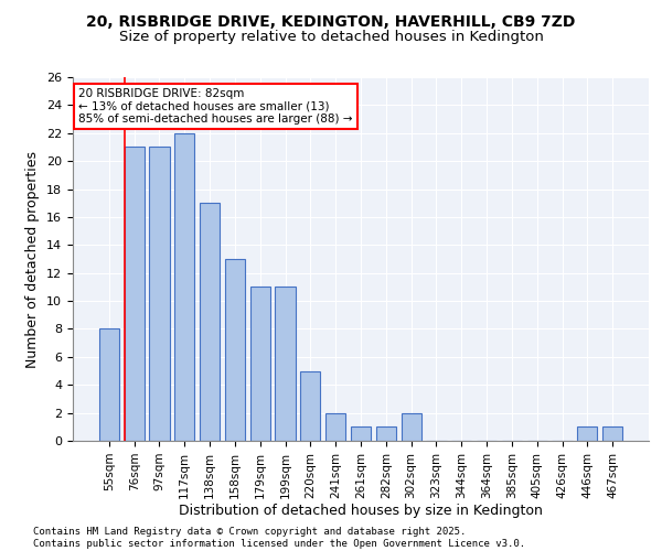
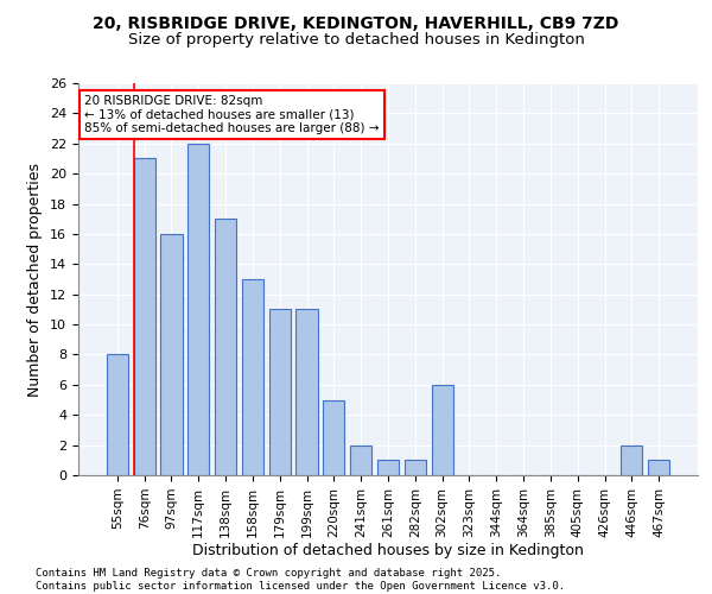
97sqm: 21 -> 16
302sqm: 2 -> 6
446sqm: 1 -> 2
